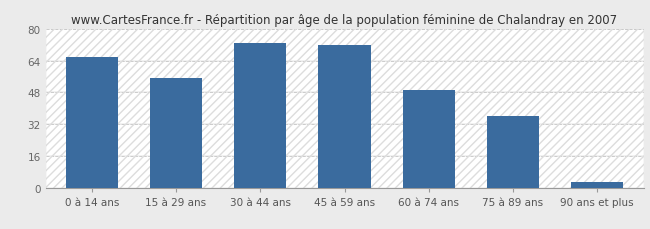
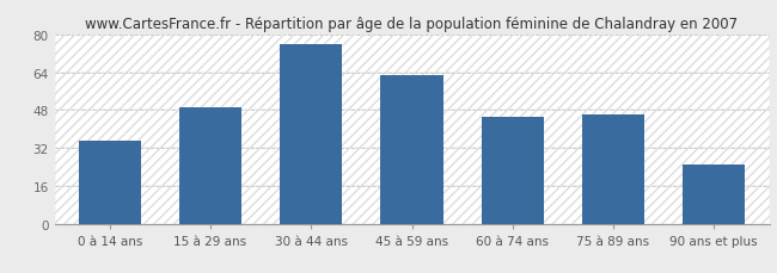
0 à 14 ans: 66 -> 35
15 à 29 ans: 55 -> 49
30 à 44 ans: 73 -> 76
45 à 59 ans: 72 -> 63
60 à 74 ans: 49 -> 45
75 à 89 ans: 36 -> 46
90 ans et plus: 3 -> 25
